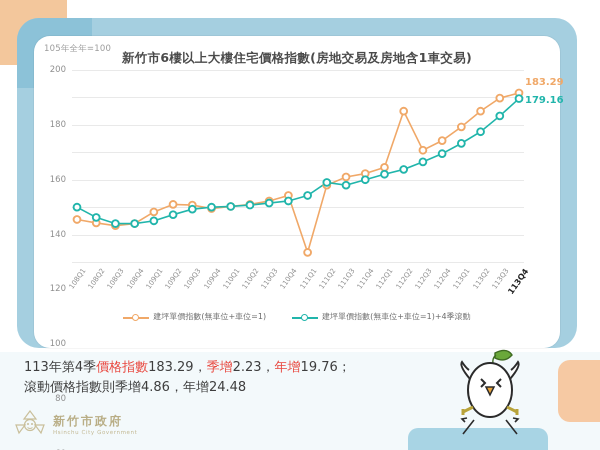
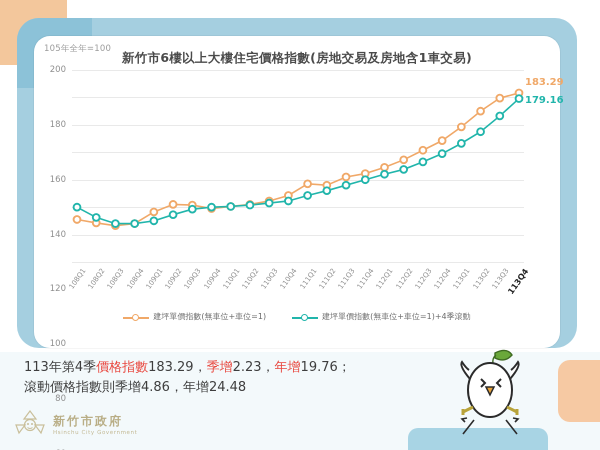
建坪單價指數(無車位+車位=1)/111Q1: 67 -> 117
建坪單價指數(無車位+車位=1)+4季滾動/111Q2: 118 -> 112
建坪單價指數(無車位+車位=1)/112Q2: 170 -> 134
